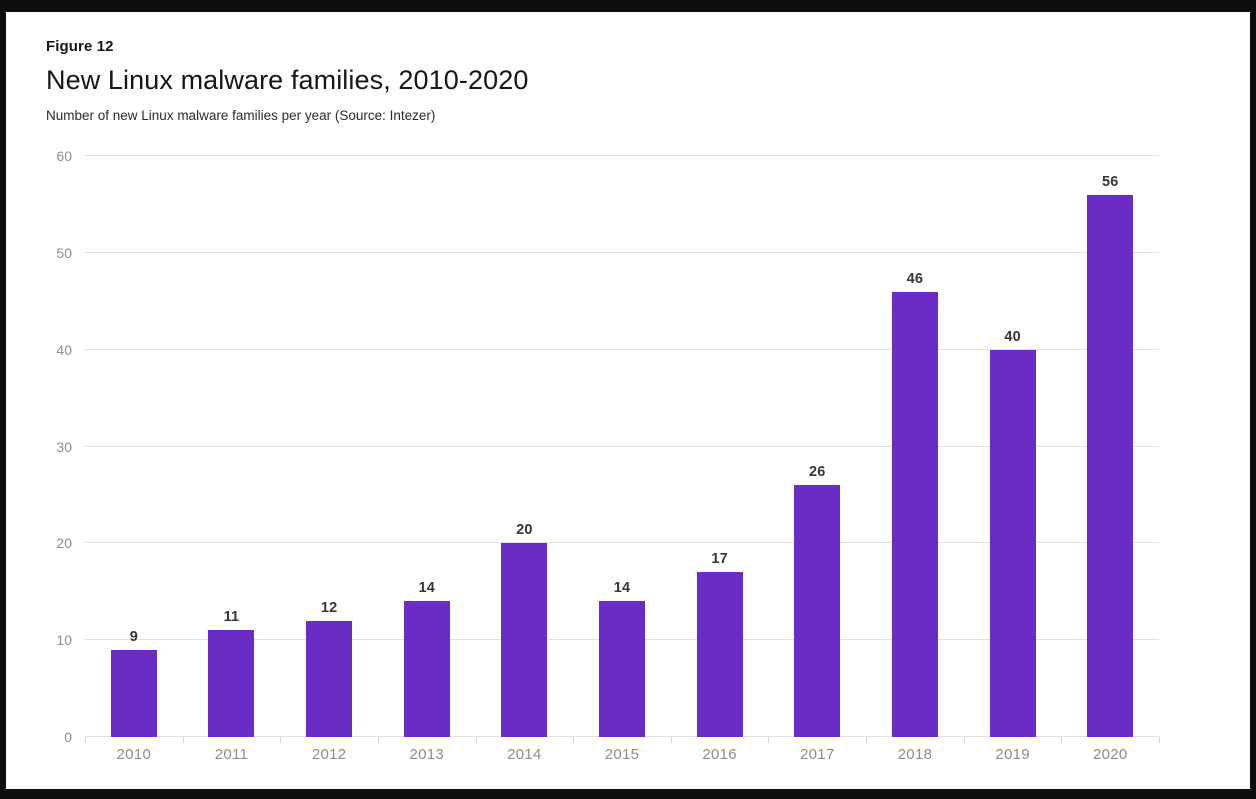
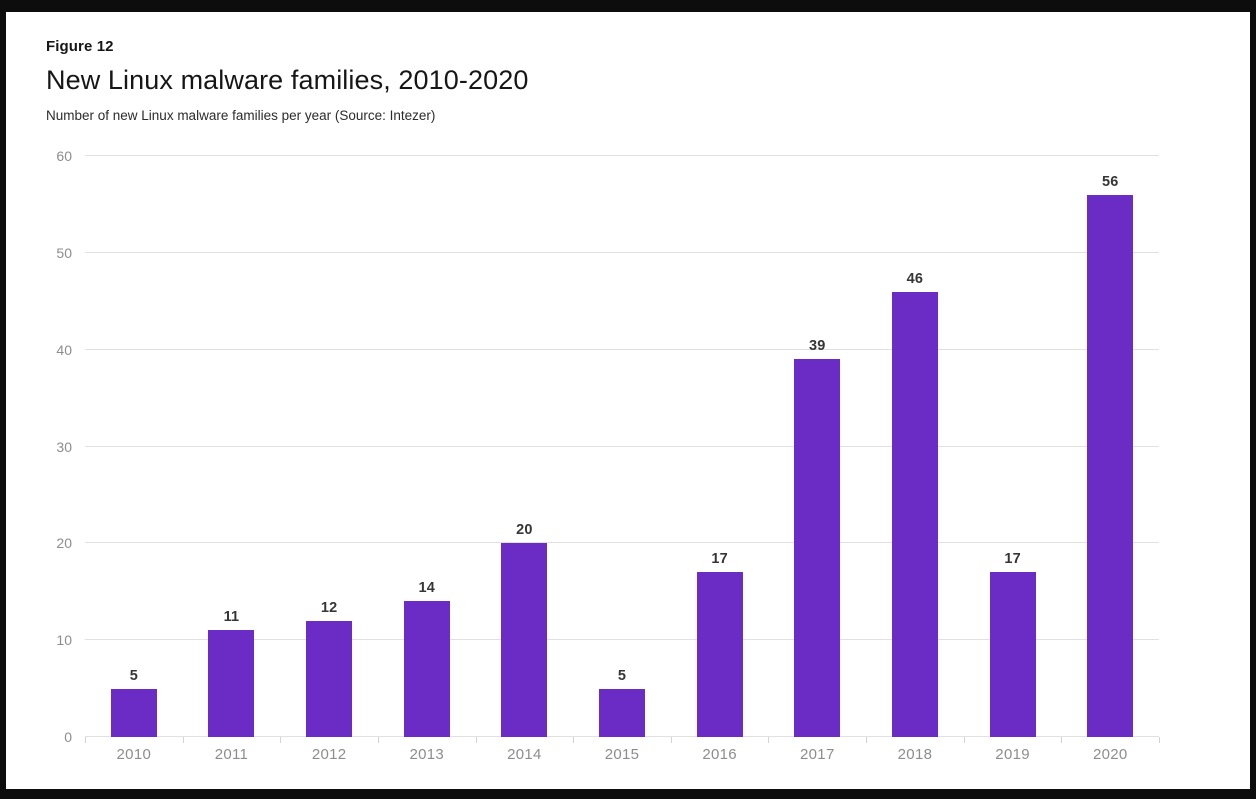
2010: 9 -> 5
2015: 14 -> 5
2017: 26 -> 39
2019: 40 -> 17
